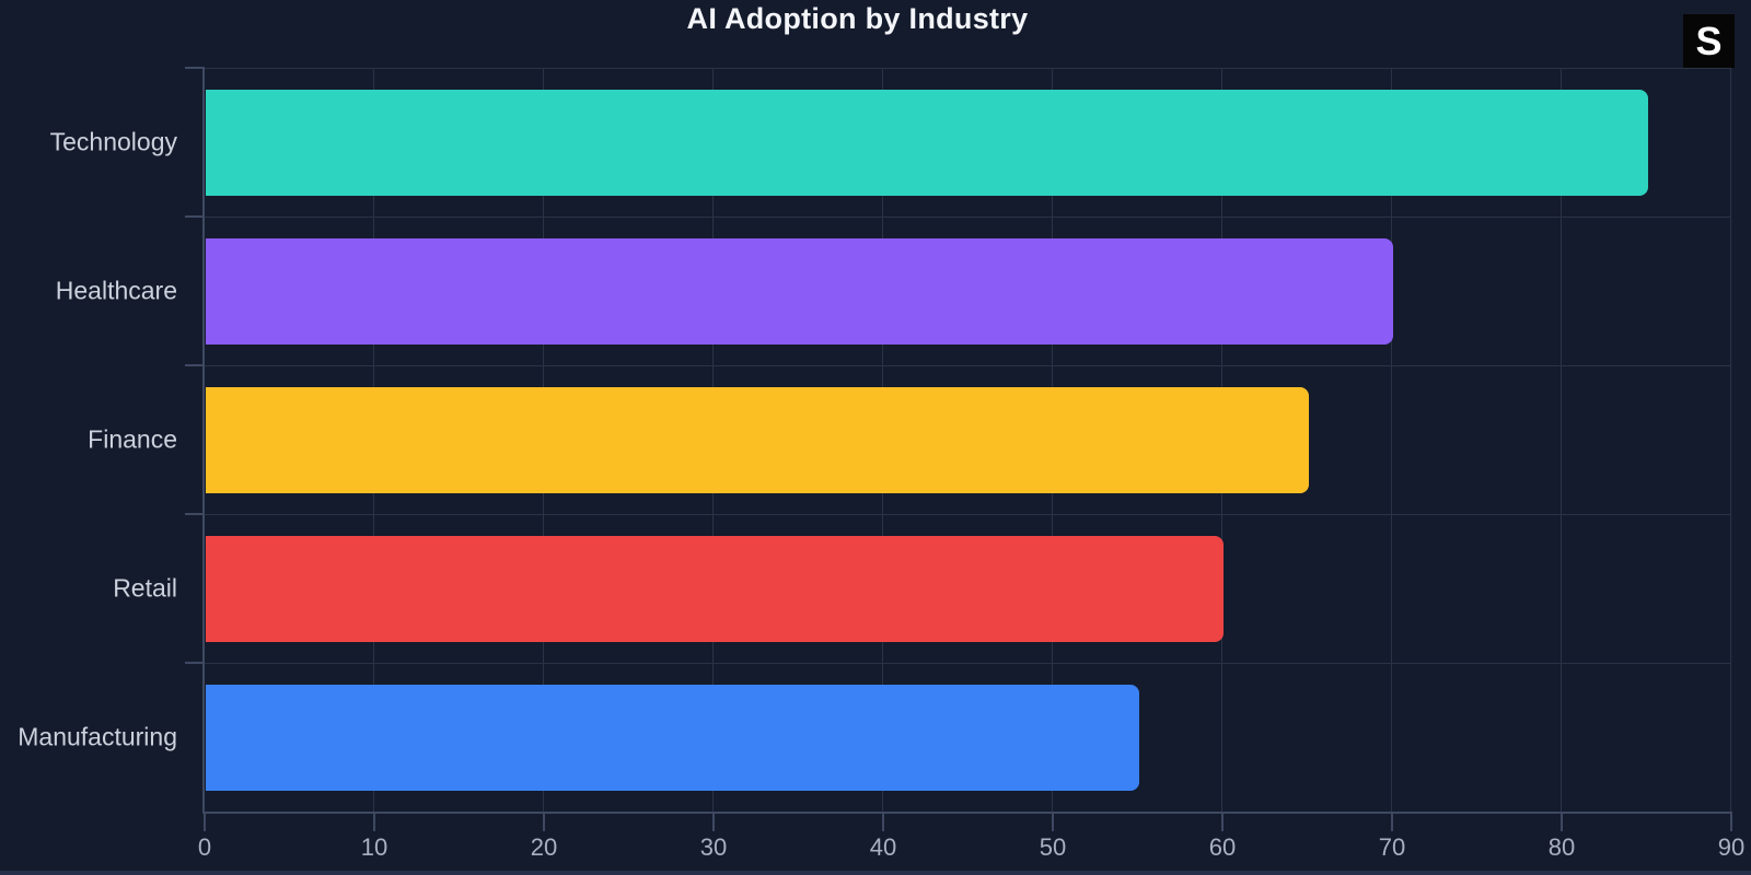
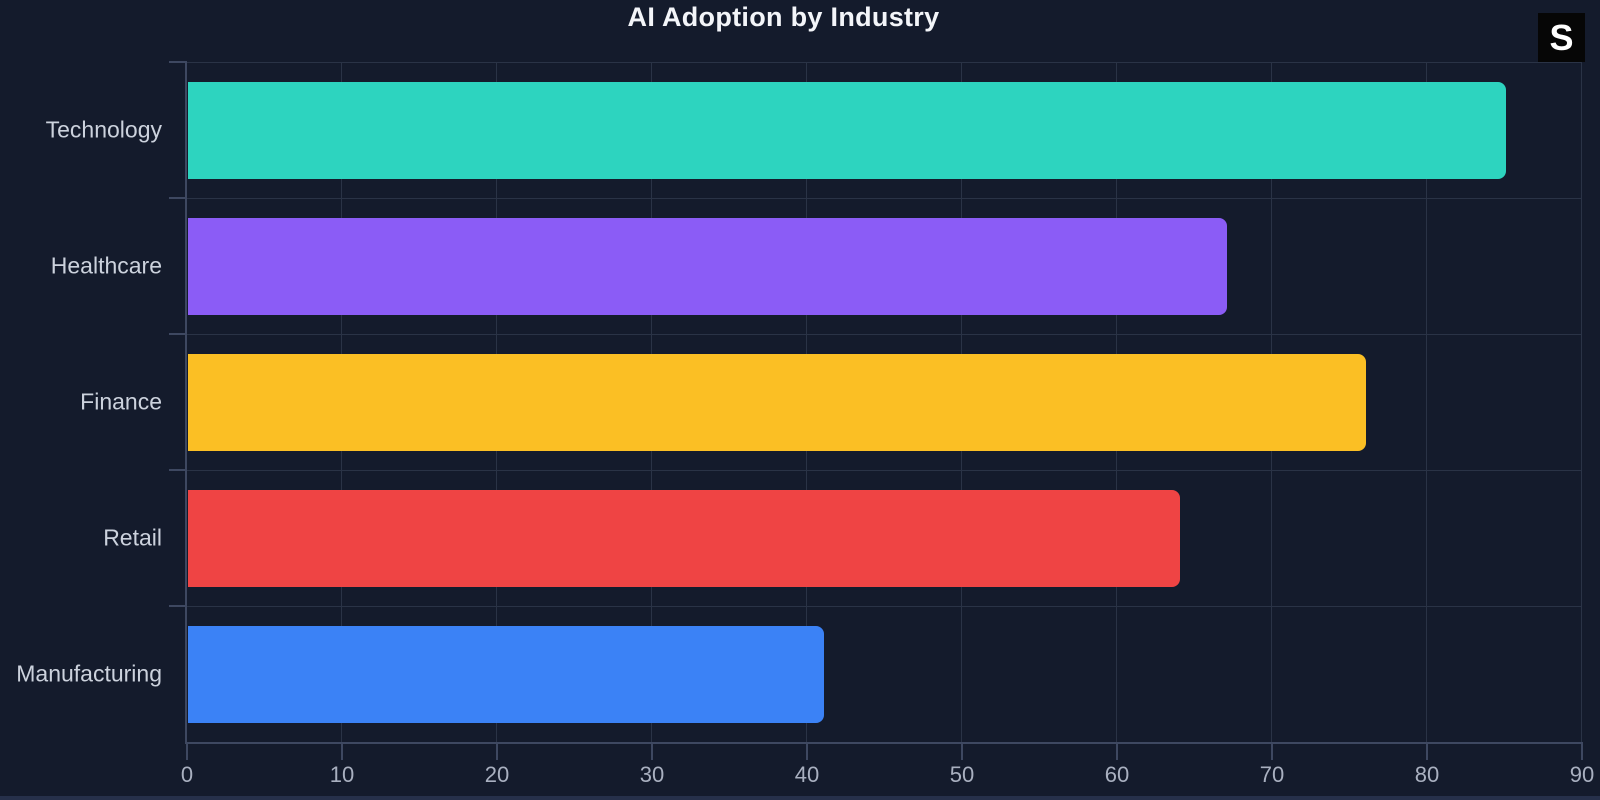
Healthcare: 70 -> 67
Finance: 65 -> 76
Retail: 60 -> 64
Manufacturing: 55 -> 41
